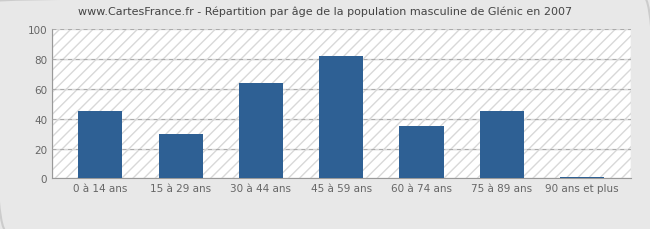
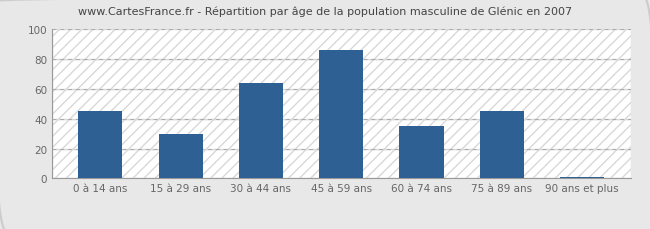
45 à 59 ans: 82 -> 86
